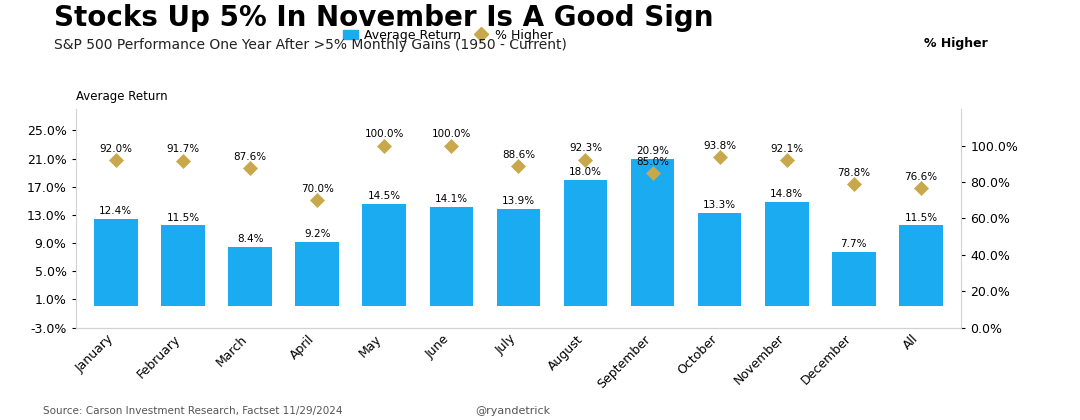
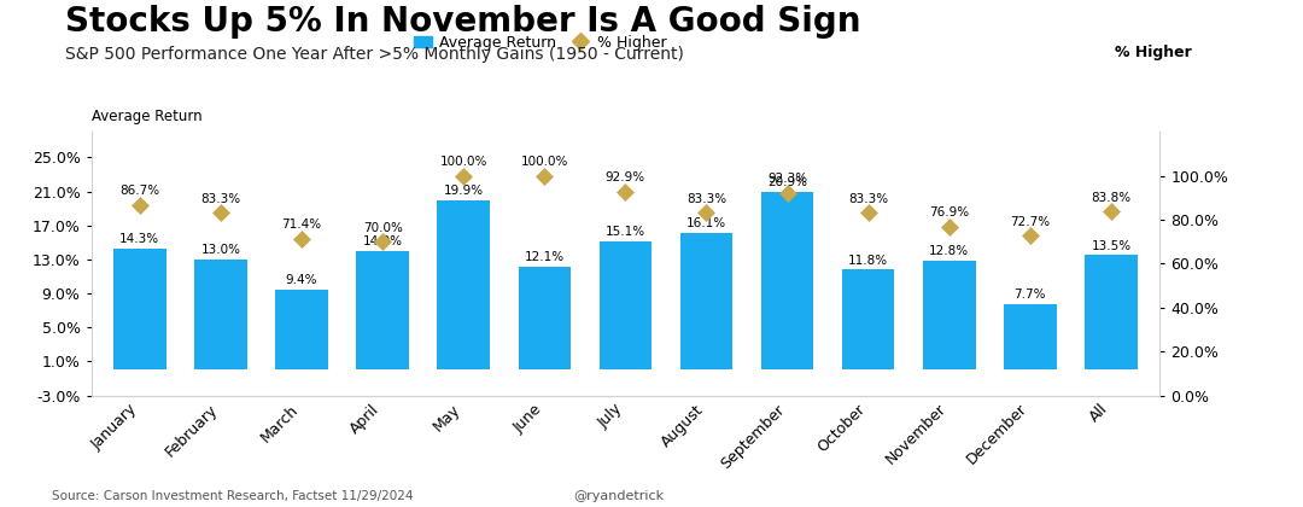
Average Return/January: 12.4% -> 14.3%
% Higher/January: 92.0% -> 86.7%
Average Return/February: 11.5% -> 13.0%
% Higher/February: 91.7% -> 83.3%
Average Return/March: 8.4% -> 9.4%
% Higher/March: 87.6% -> 71.4%
Average Return/April: 9.2% -> 14.0%
Average Return/May: 14.5% -> 19.9%
Average Return/June: 14.1% -> 12.1%
Average Return/July: 13.9% -> 15.1%
% Higher/July: 88.6% -> 92.9%
Average Return/August: 18.0% -> 16.1%
% Higher/August: 92.3% -> 83.3%
% Higher/September: 85% -> 92%
Average Return/October: 13.3% -> 11.8%
% Higher/October: 93.8% -> 83.3%
Average Return/November: 14.8% -> 12.8%
% Higher/November: 92.1% -> 76.9%
% Higher/December: 78.8% -> 72.7%
Average Return/All: 11.5% -> 13.5%
% Higher/All: 76.6% -> 83.8%
